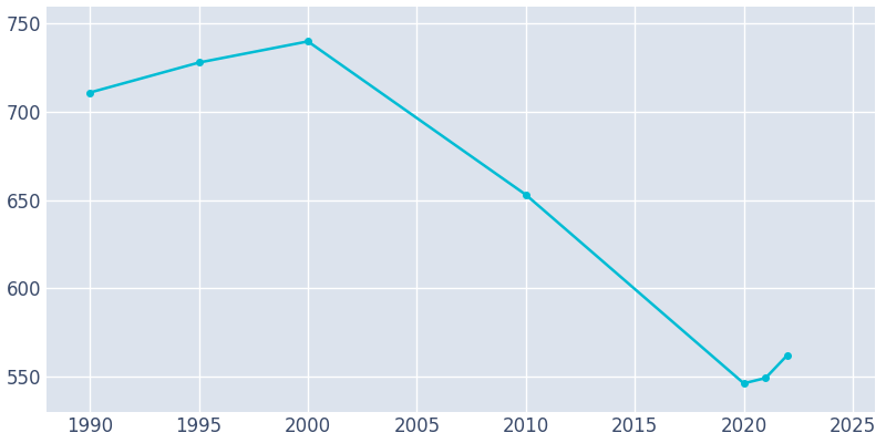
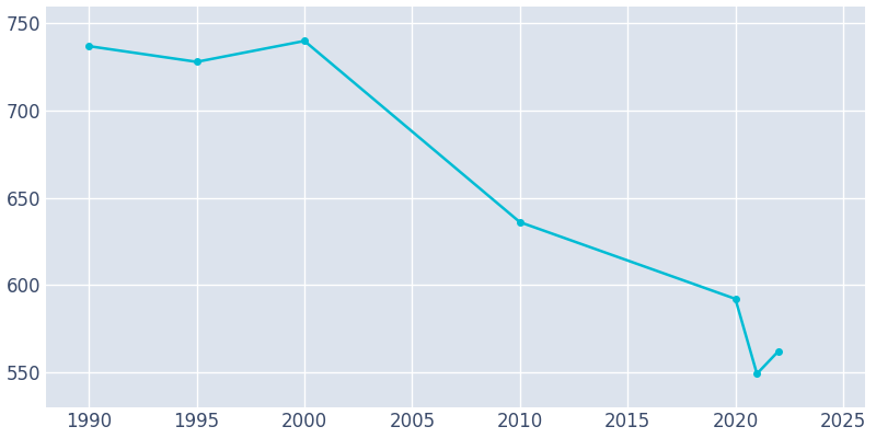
1990: 711 -> 737
2010: 653 -> 636
2020: 546 -> 592
